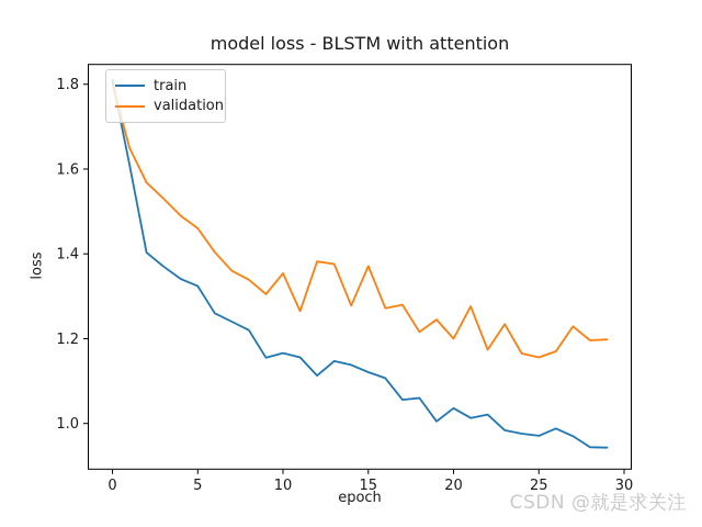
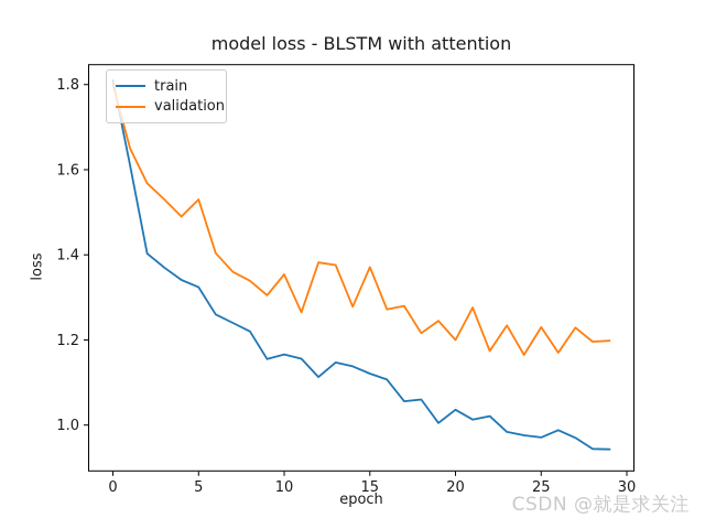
validation/5: 1.46 -> 1.53
validation/25: 1.16 -> 1.23
